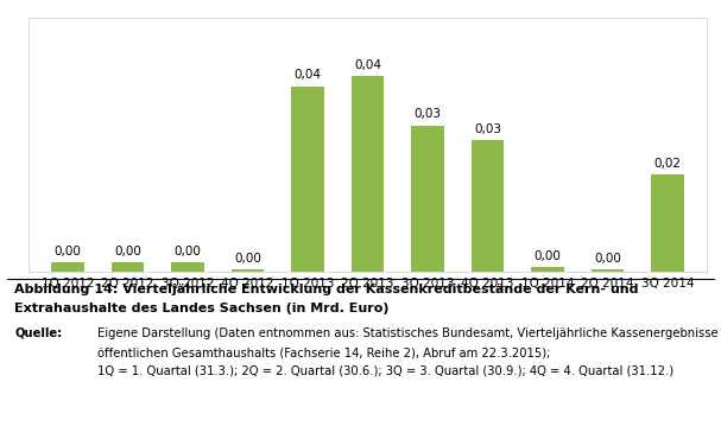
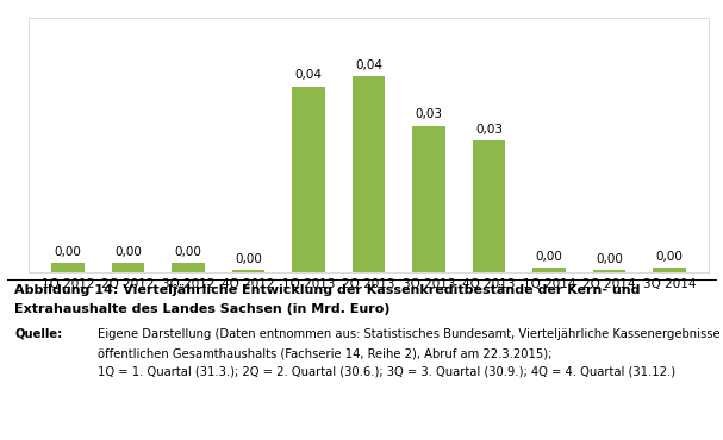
3Q 2014: 0,02 -> 0,00
